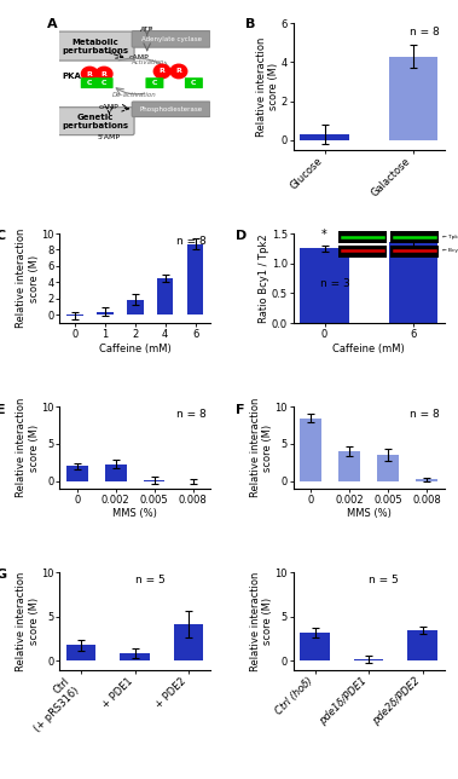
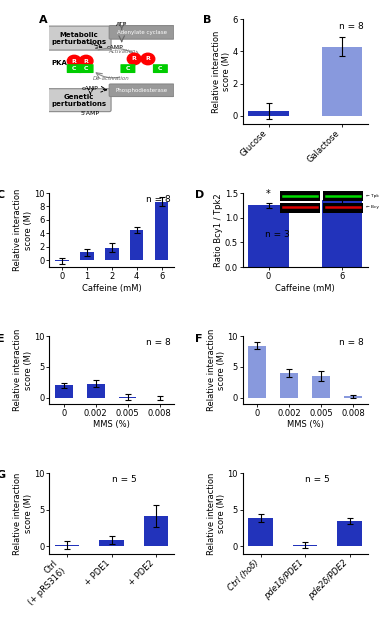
1: 0.4 -> 1.2
Ctrl (+ pRS316): 1.8 -> 0.2
Ctrl (hoδ): 3.2 -> 3.9
